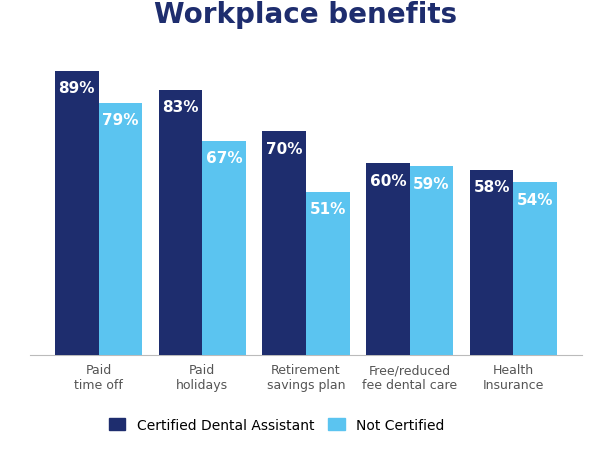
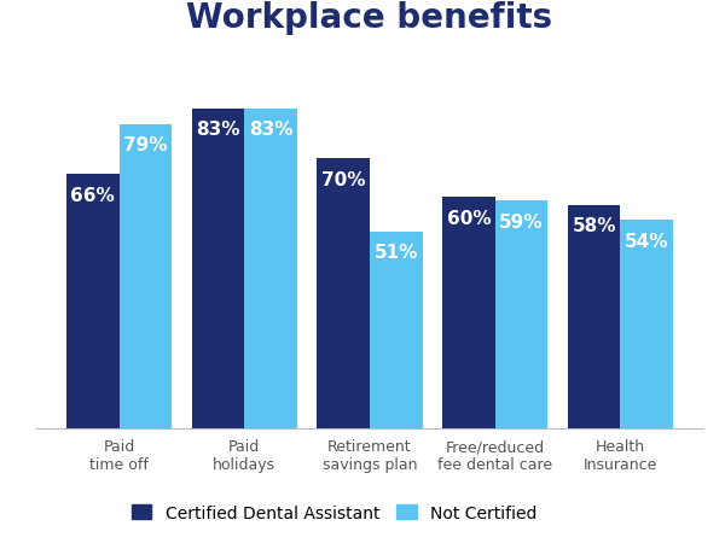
Certified Dental Assistant/Paid time off: 89% -> 66%
Not Certified/Paid holidays: 67% -> 83%
